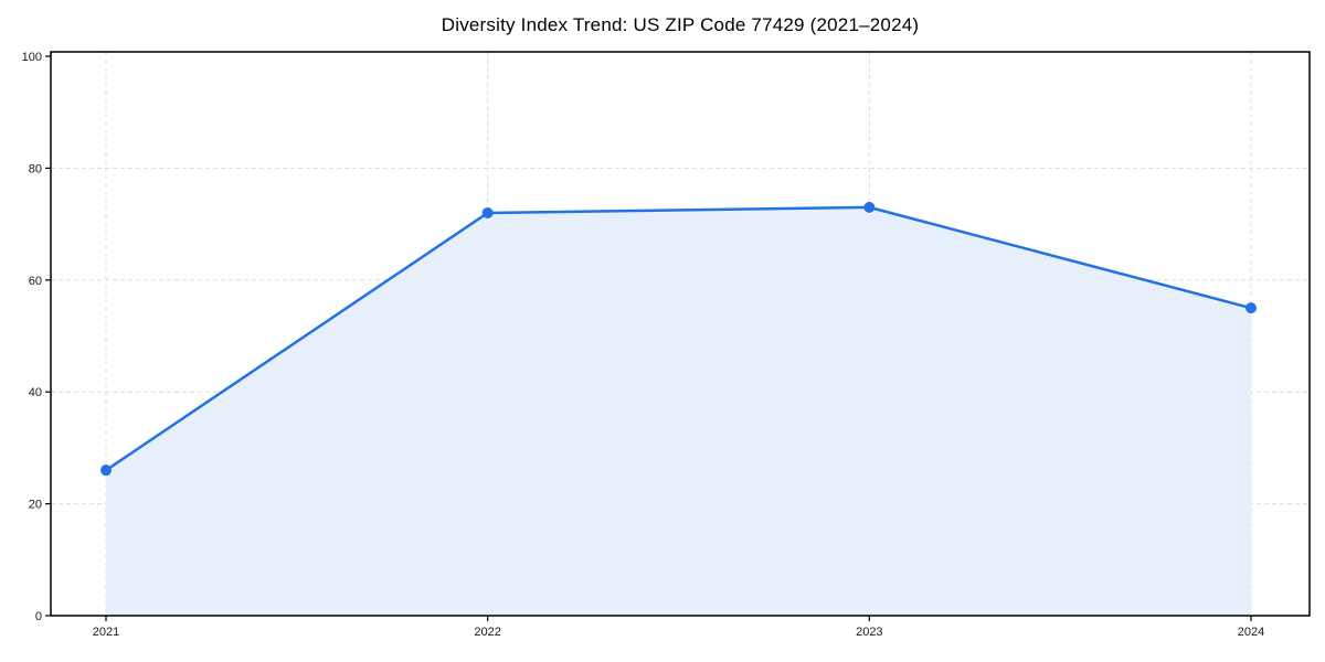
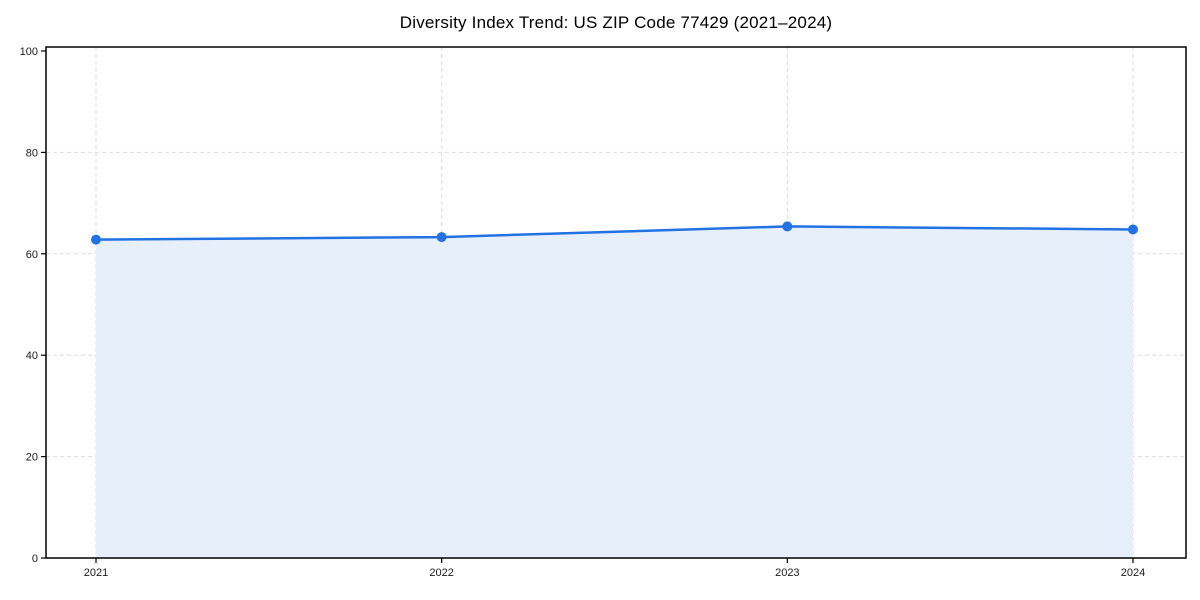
2021: 26 -> 63
2022: 72 -> 63
2023: 73 -> 65
2024: 55 -> 65
